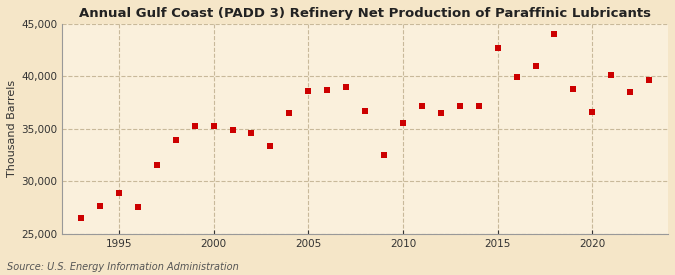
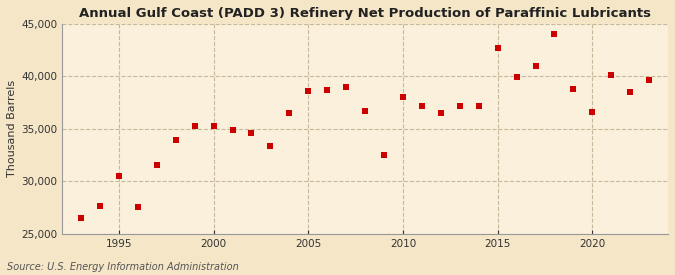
1995: 28,900 -> 30,500
2010: 35,600 -> 38,000
